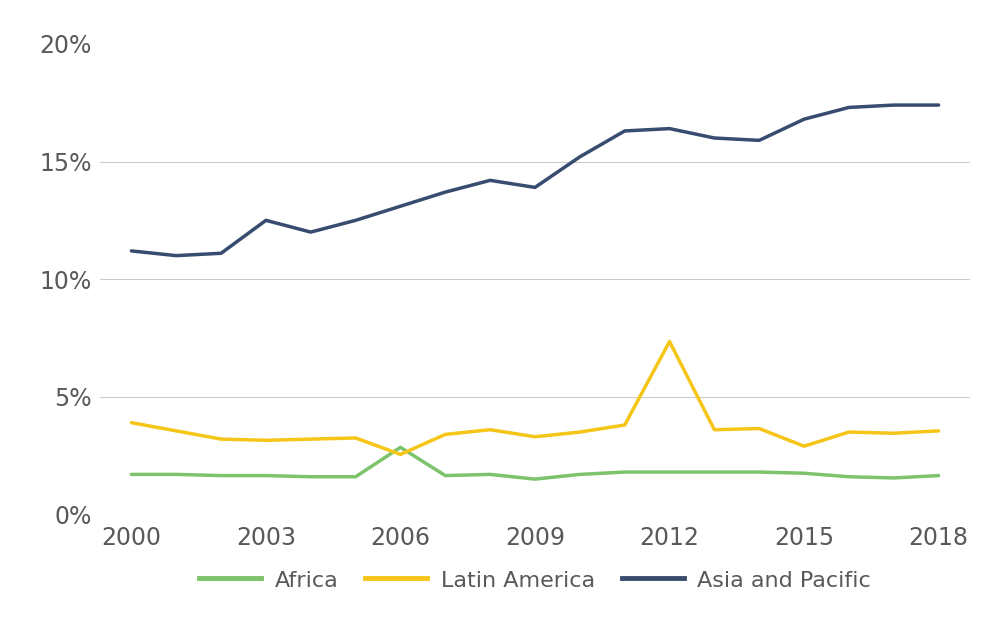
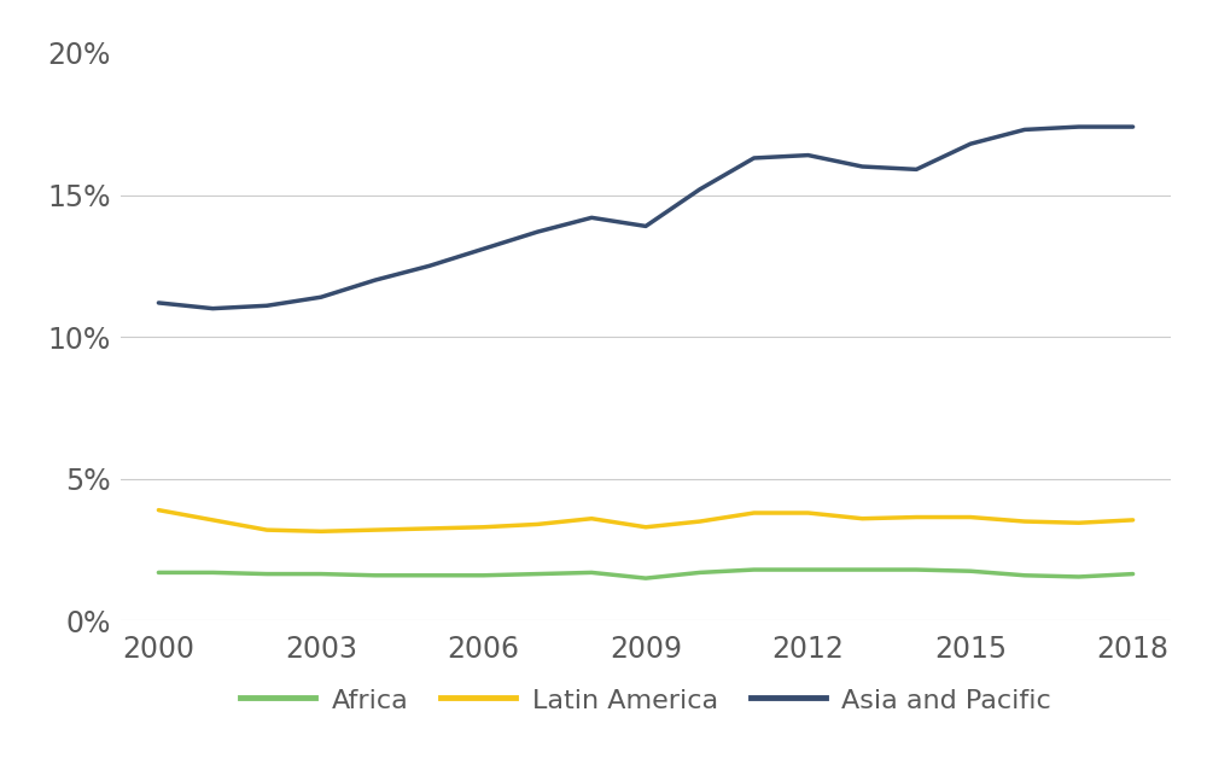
Asia and Pacific/2003: 12.5% -> 11.4%
Africa/2006: 2.85% -> 1.60%
Latin America/2006: 2.55% -> 3.30%
Latin America/2012: 7.35% -> 3.80%
Latin America/2015: 2.90% -> 3.65%
